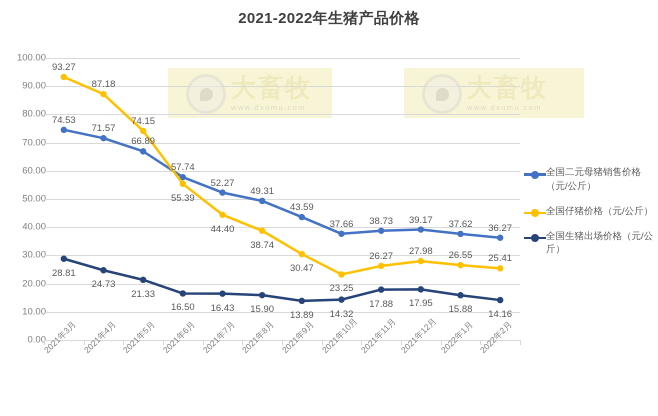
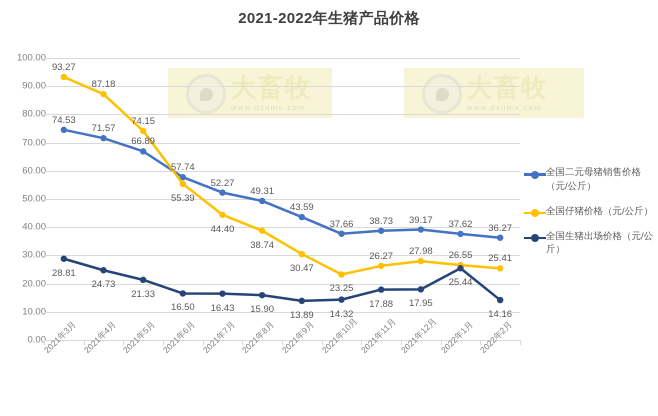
全国生猪出场价格（元/公斤）/2022年1月: 15.88 -> 25.44
